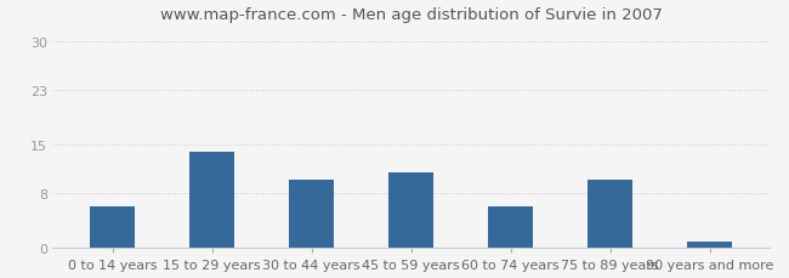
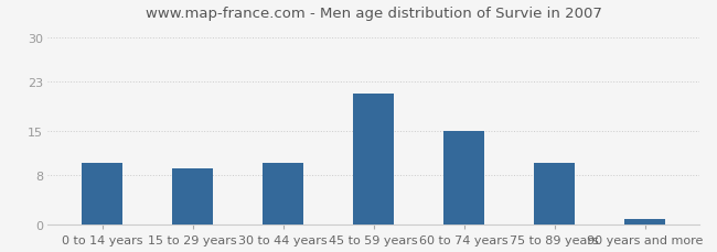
0 to 14 years: 6 -> 10
15 to 29 years: 14 -> 9
45 to 59 years: 11 -> 21
60 to 74 years: 6 -> 15
